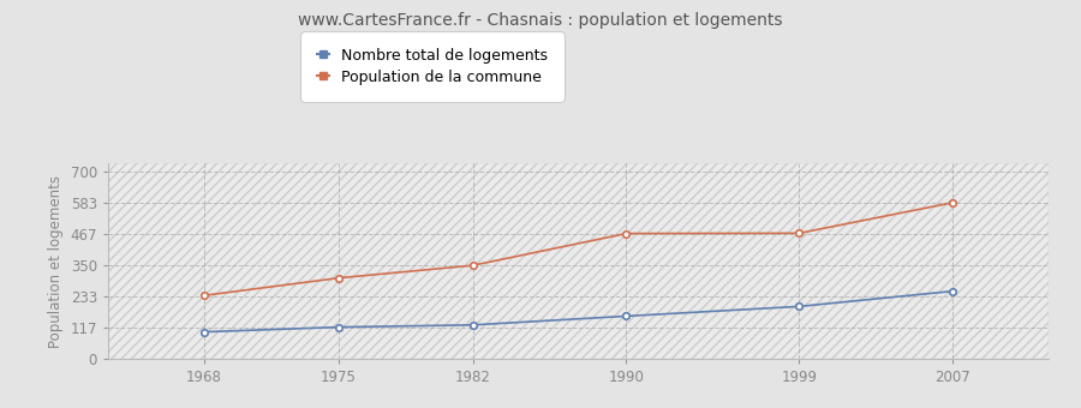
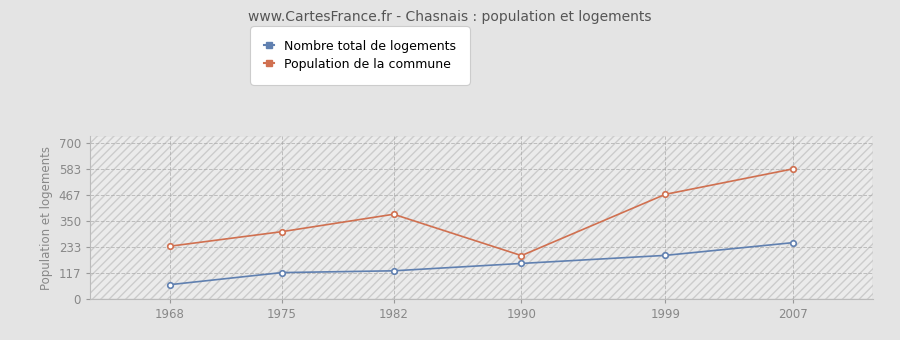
Nombre total de logements/1968: 101 -> 65
Population de la commune/1982: 349 -> 380
Population de la commune/1990: 468 -> 195
